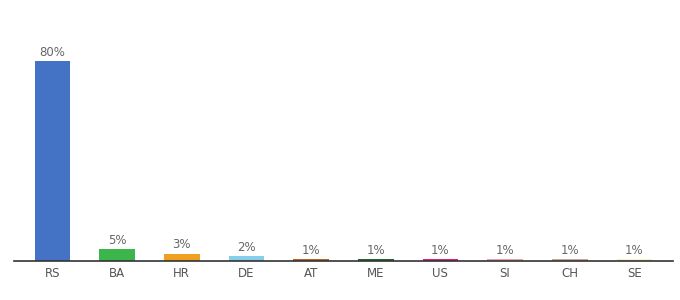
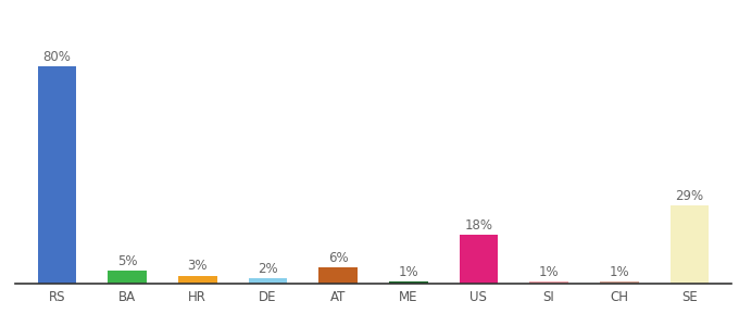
AT: 1% -> 6%
US: 1% -> 18%
SE: 1% -> 29%
